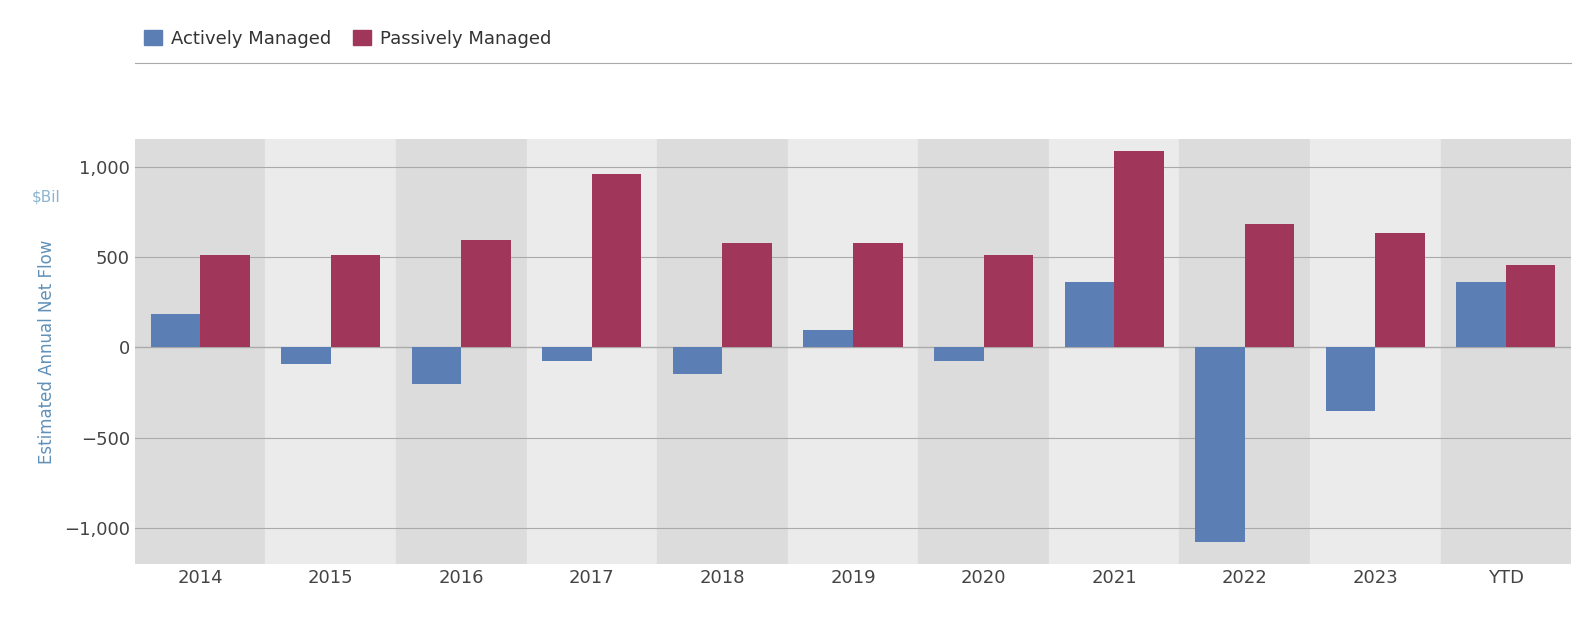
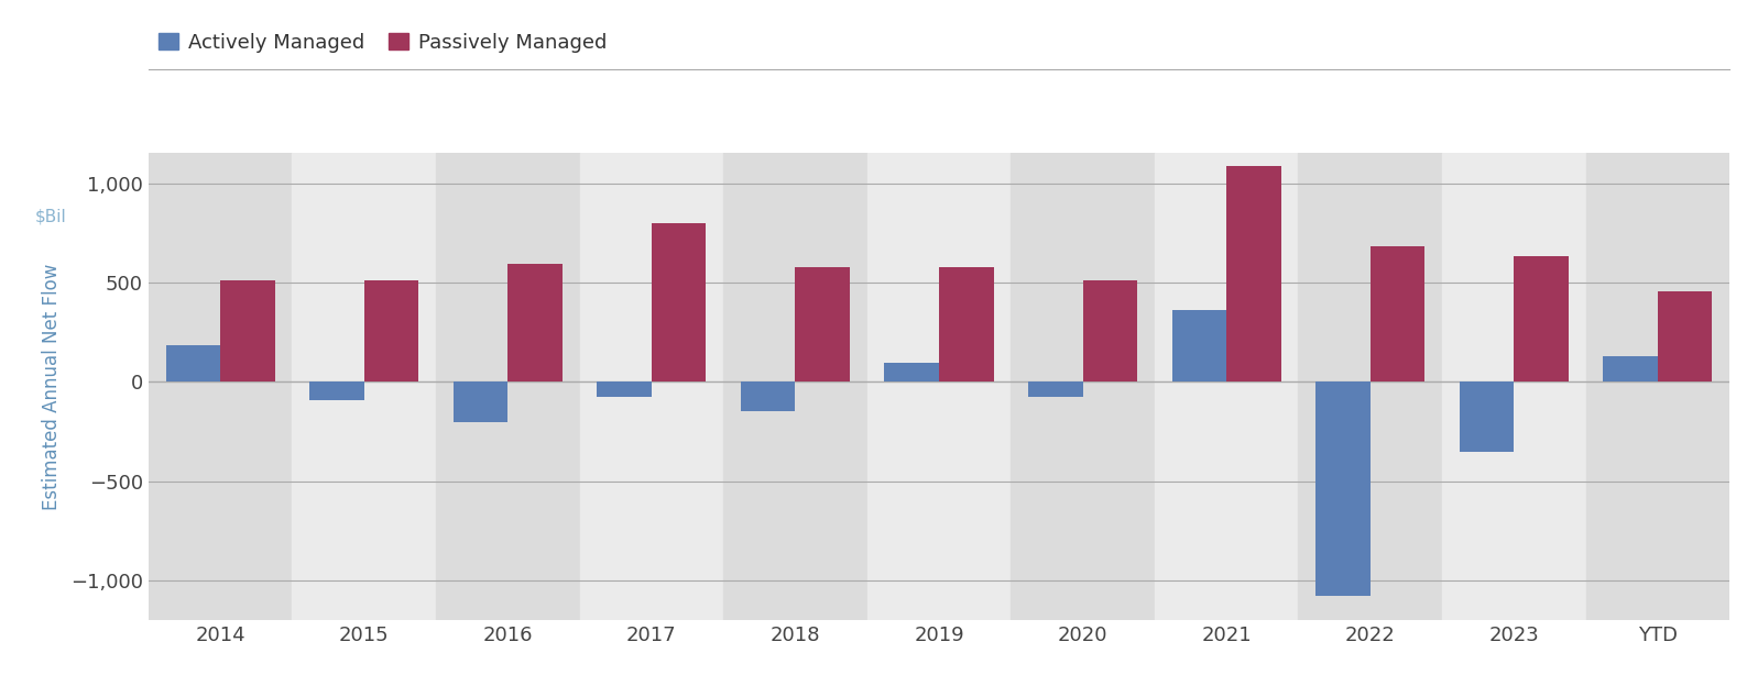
Passively Managed/2017: 960 -> 800
Actively Managed/YTD: 360 -> 130
